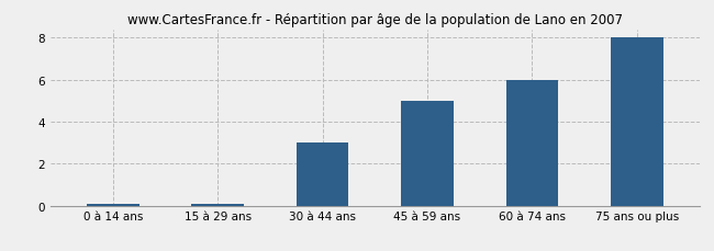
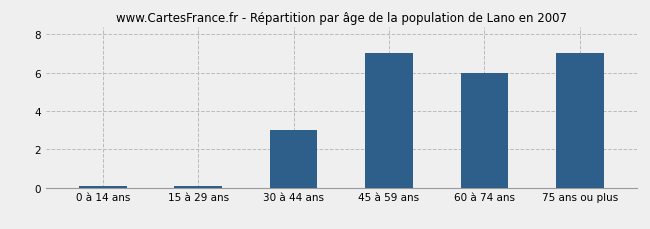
45 à 59 ans: 5.0 -> 7.0
75 ans ou plus: 8.0 -> 7.0
